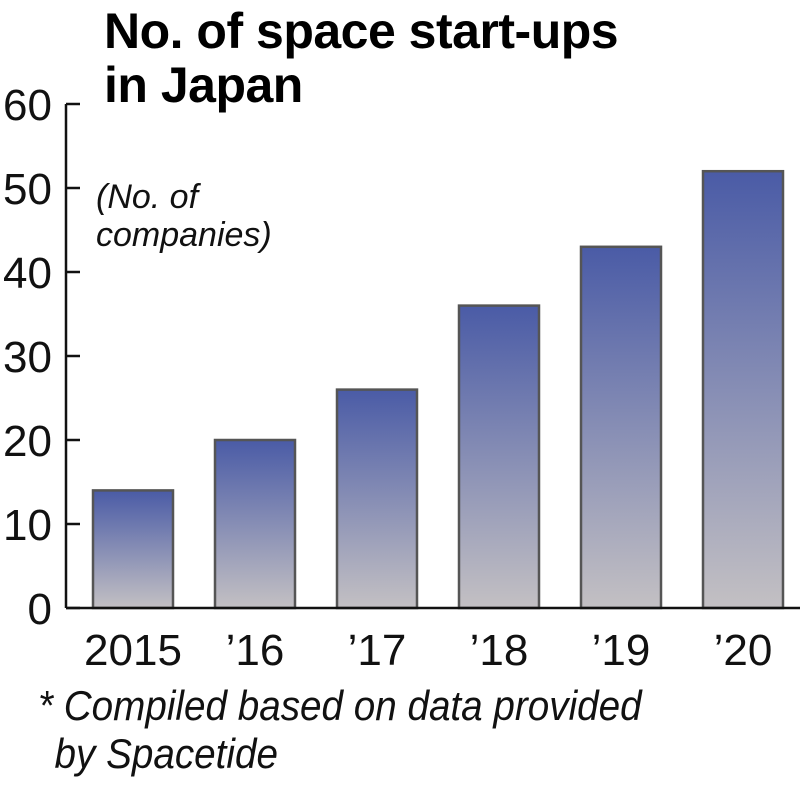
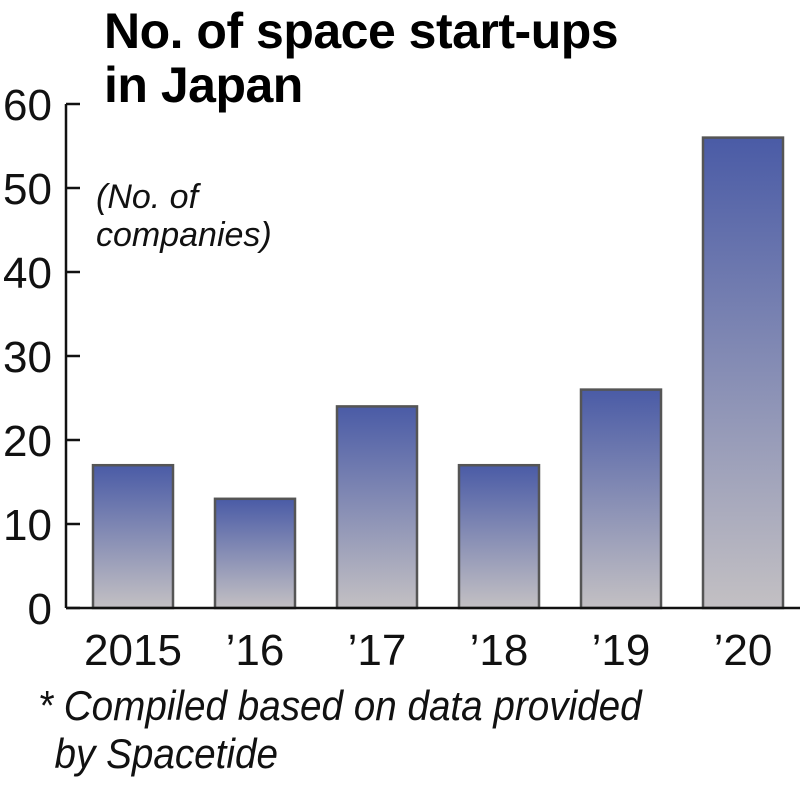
2015: 14 -> 17
’16: 20 -> 13
’17: 26 -> 24
’18: 36 -> 17
’19: 43 -> 26
’20: 52 -> 56
